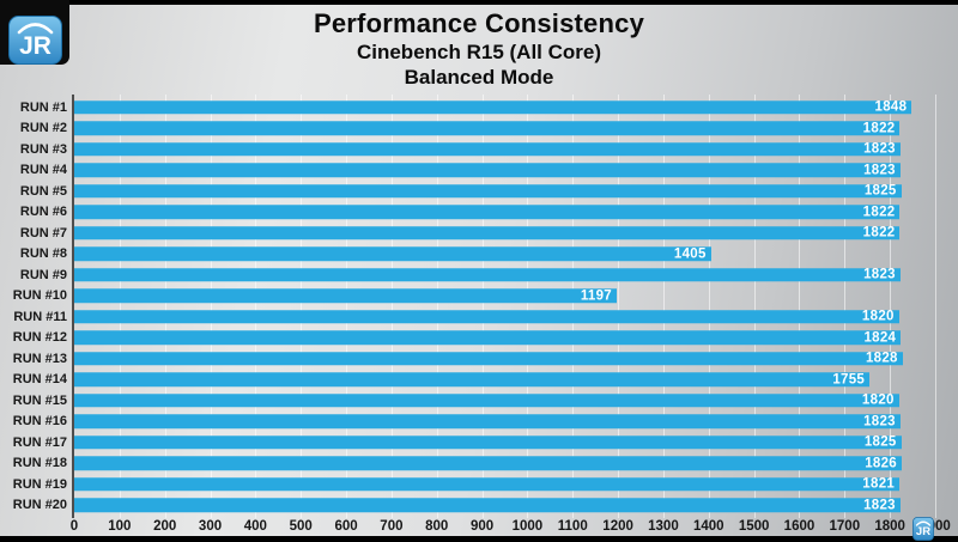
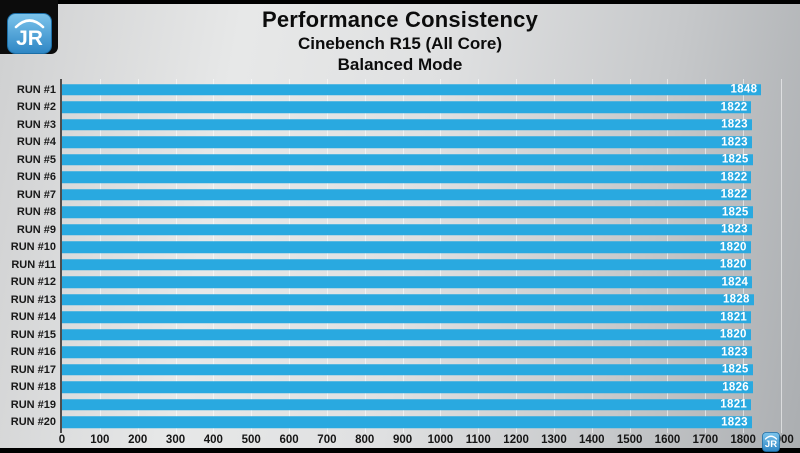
RUN #8: 1405 -> 1825
RUN #10: 1197 -> 1820
RUN #14: 1755 -> 1821
